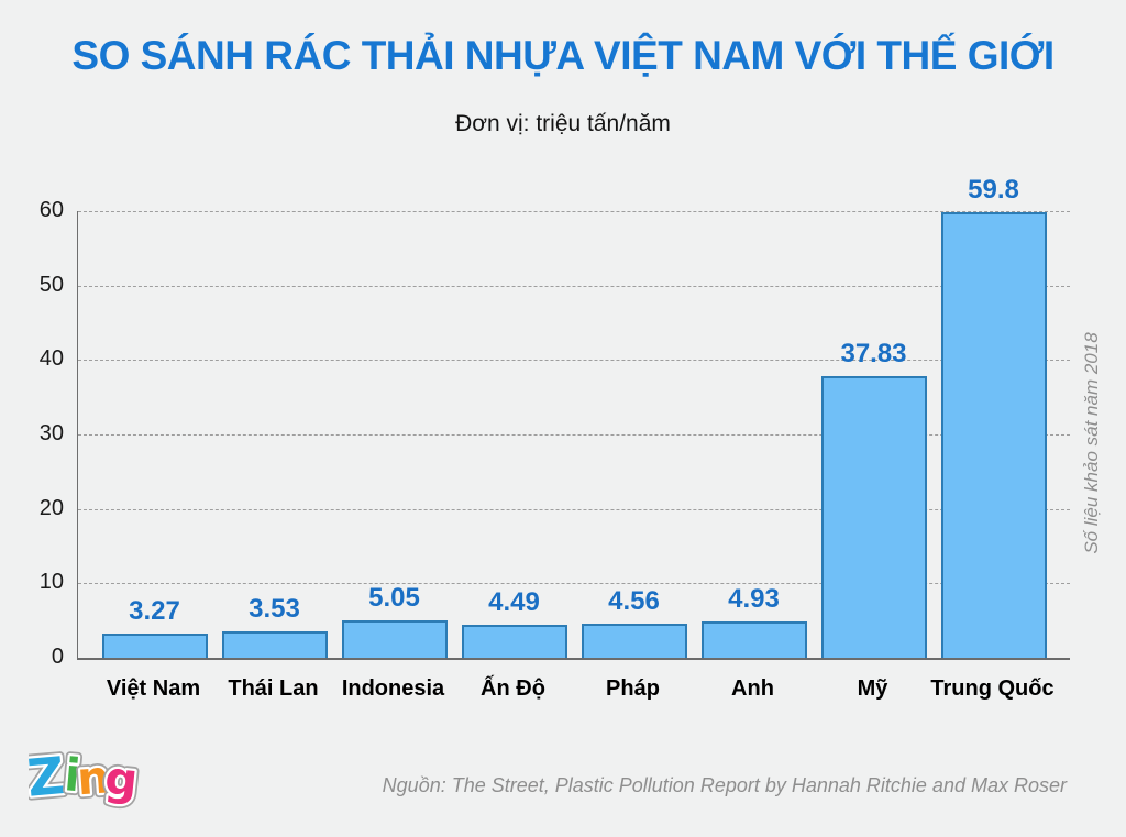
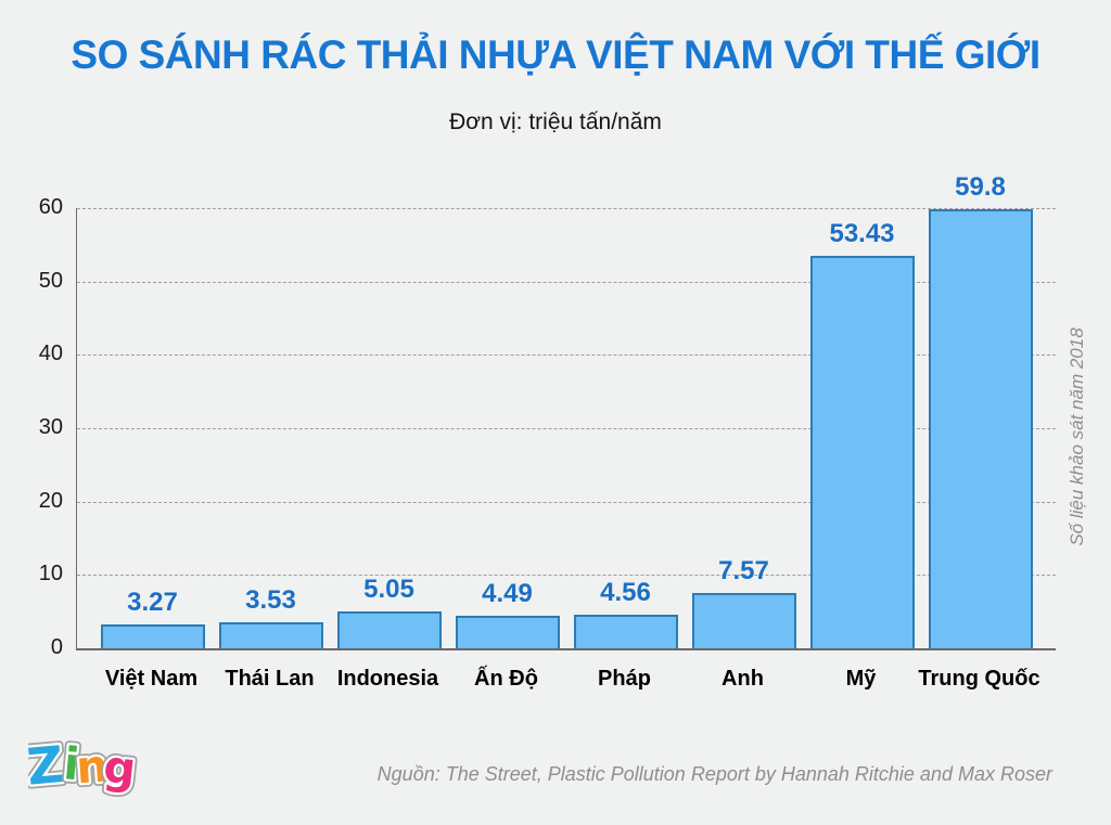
Anh: 4.93 -> 7.57
Mỹ: 37.83 -> 53.43
